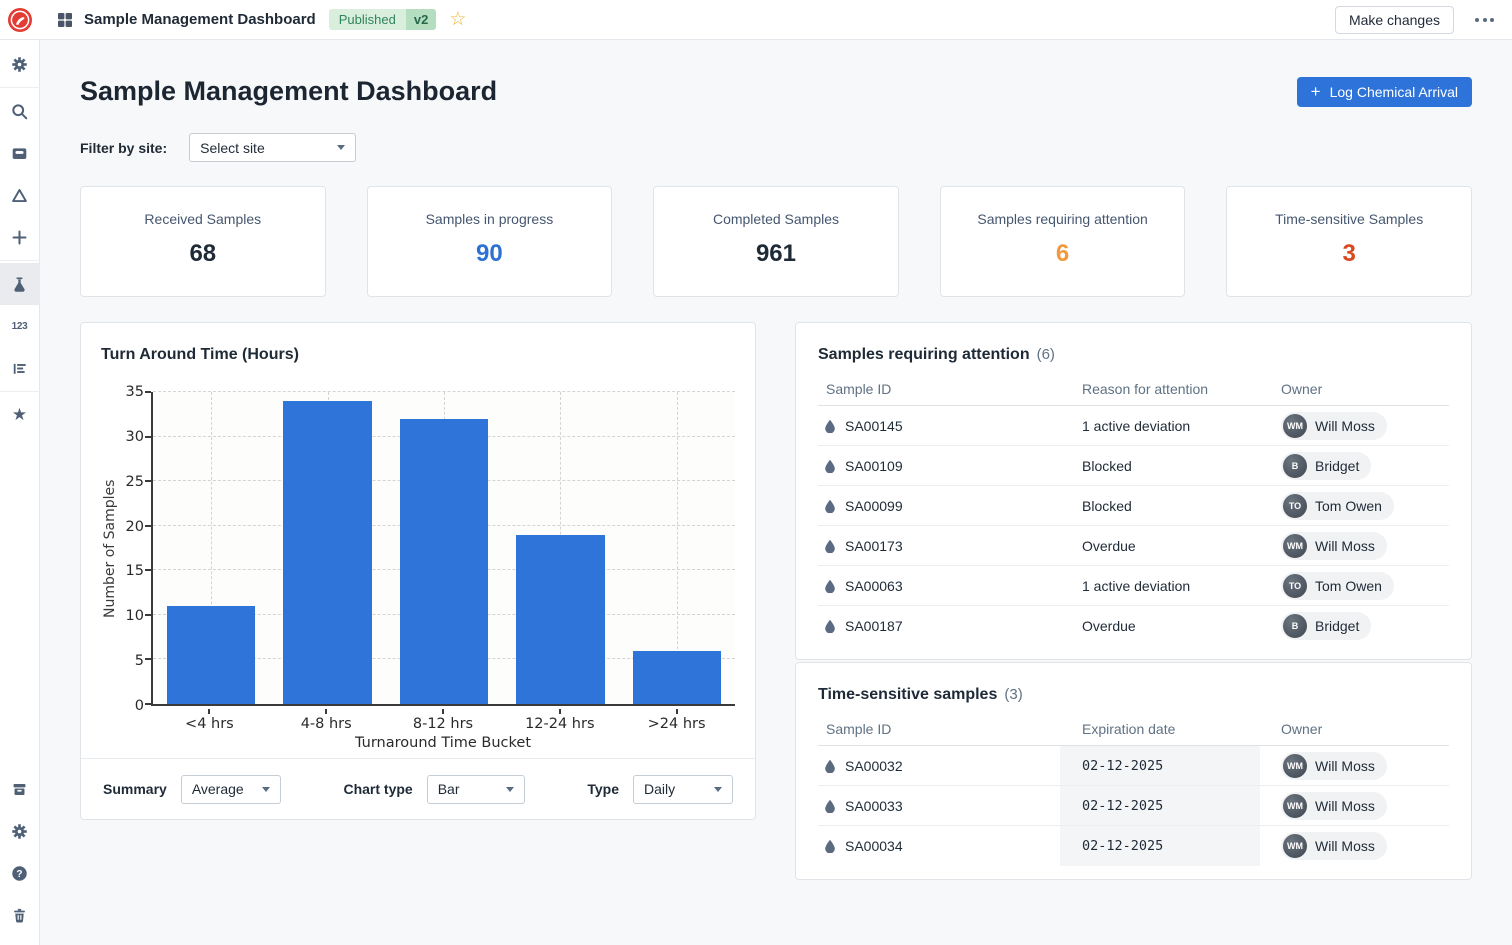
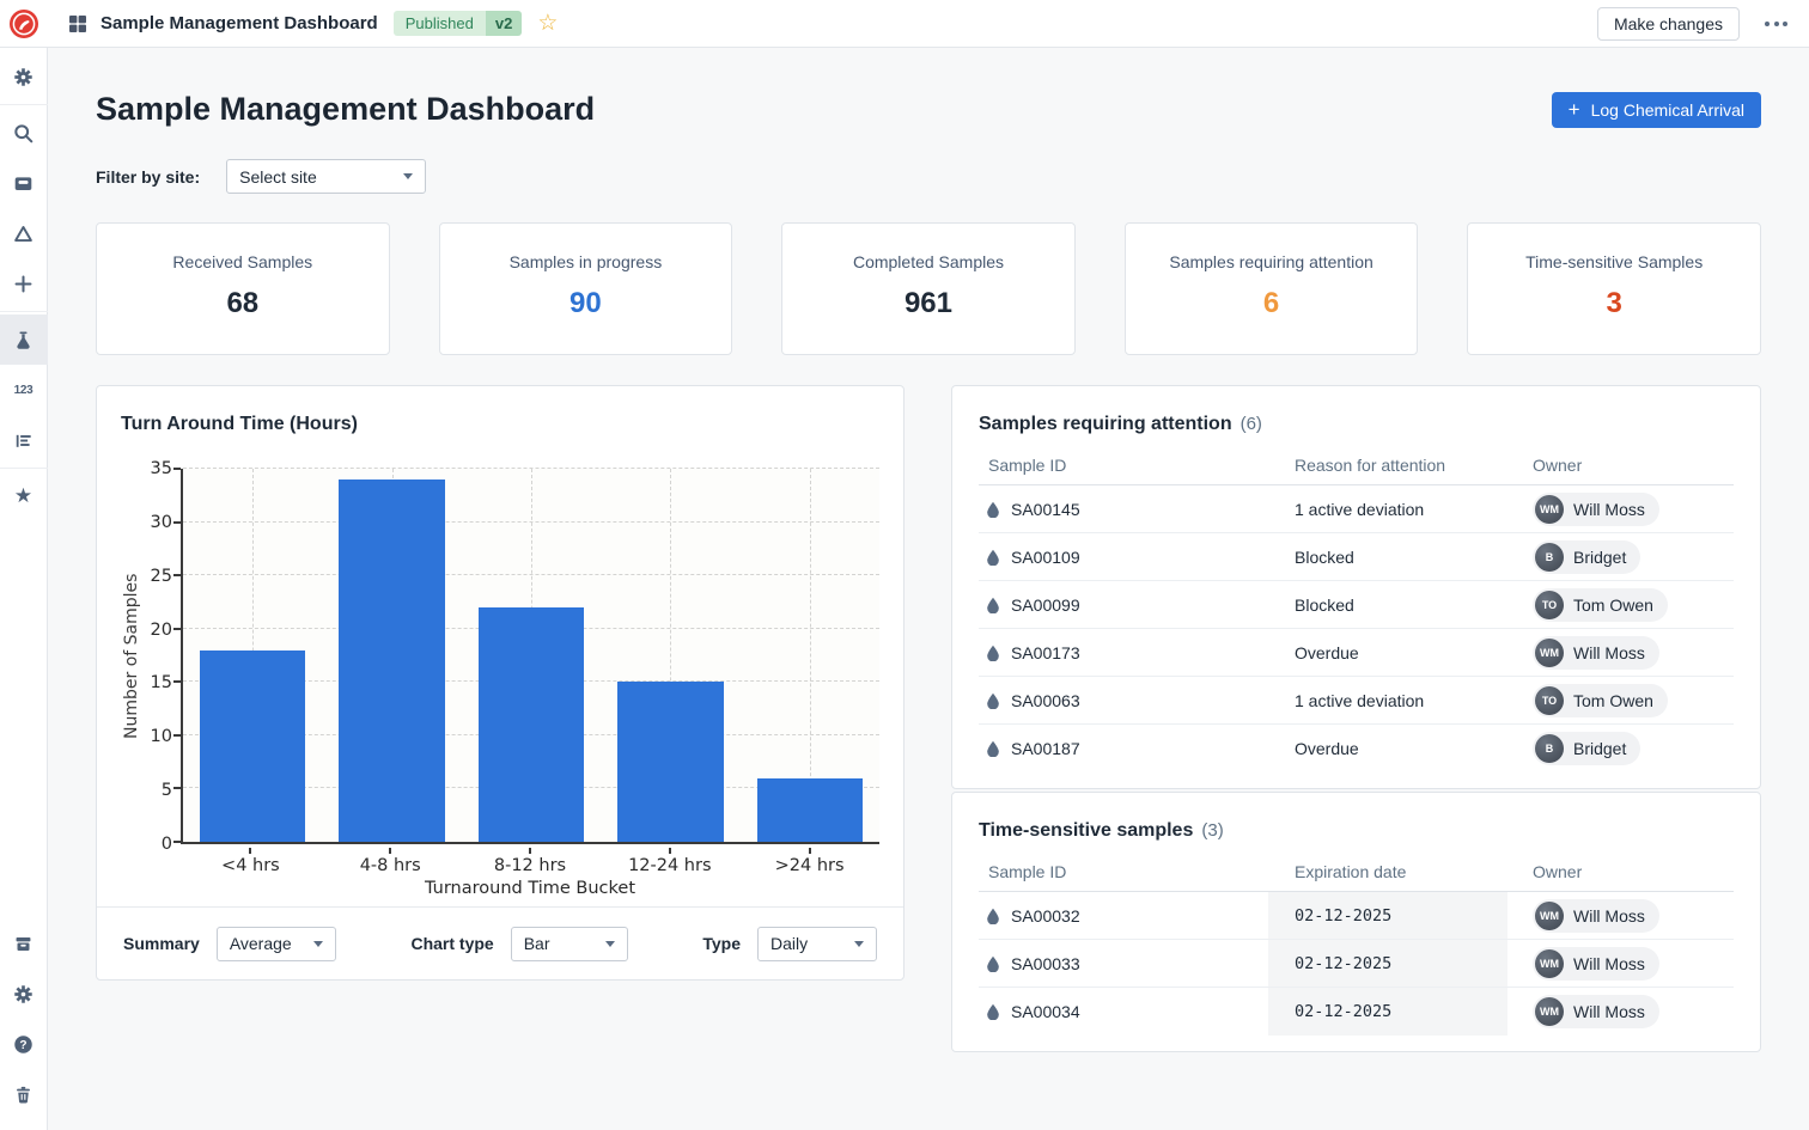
<4 hrs: 11 -> 18
8-12 hrs: 32 -> 22
12-24 hrs: 19 -> 15
